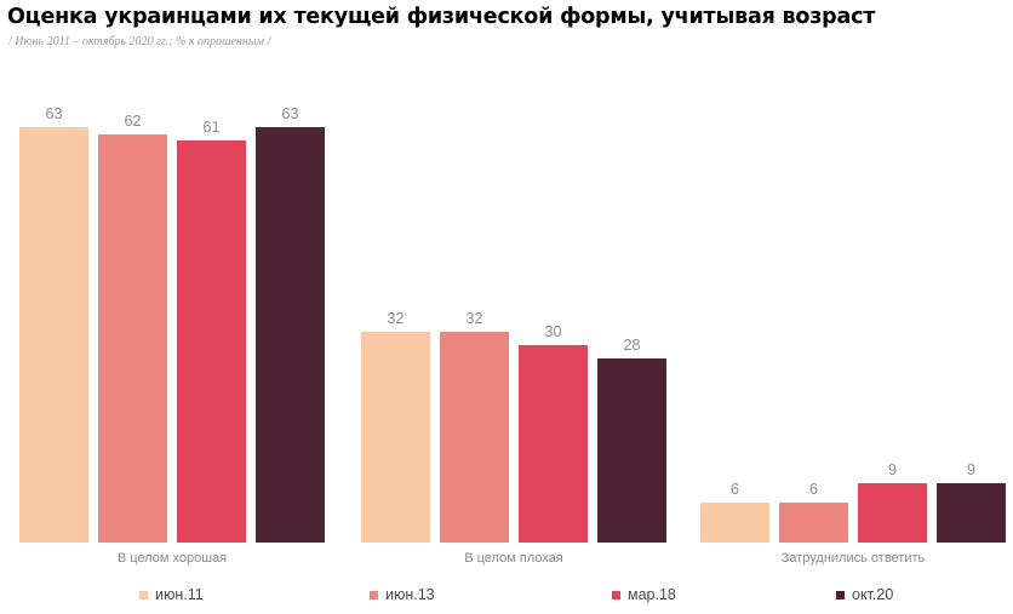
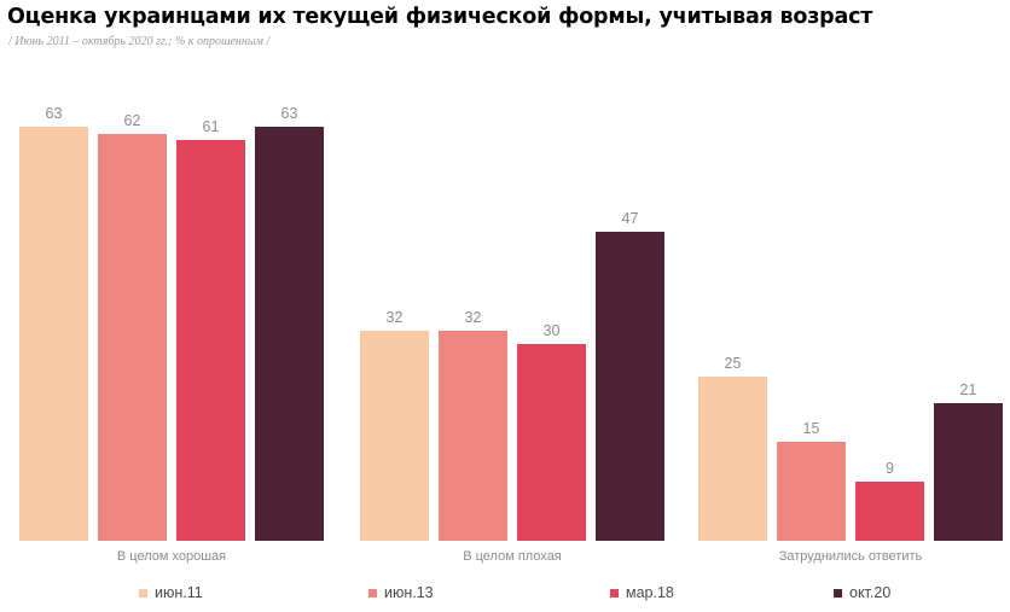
окт.20/В целом плохая: 28 -> 47
июн.11/Затруднились ответить: 6 -> 25
июн.13/Затруднились ответить: 6 -> 15
окт.20/Затруднились ответить: 9 -> 21
